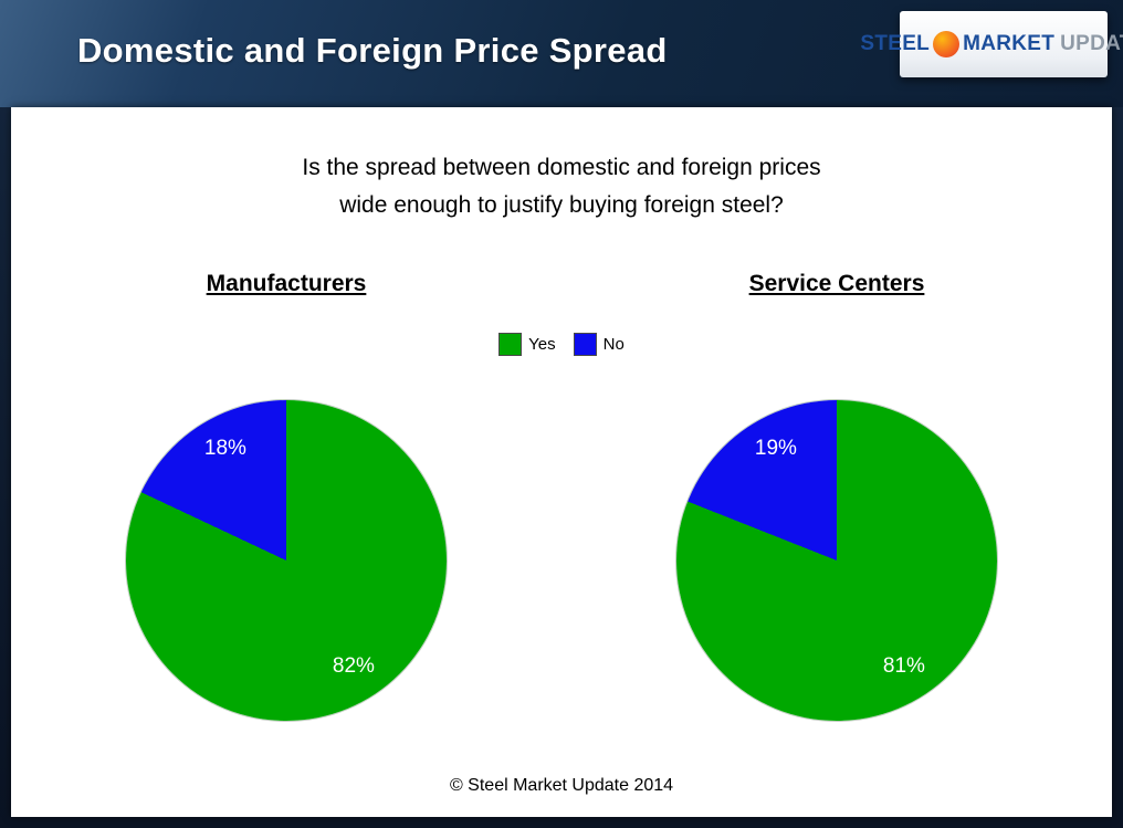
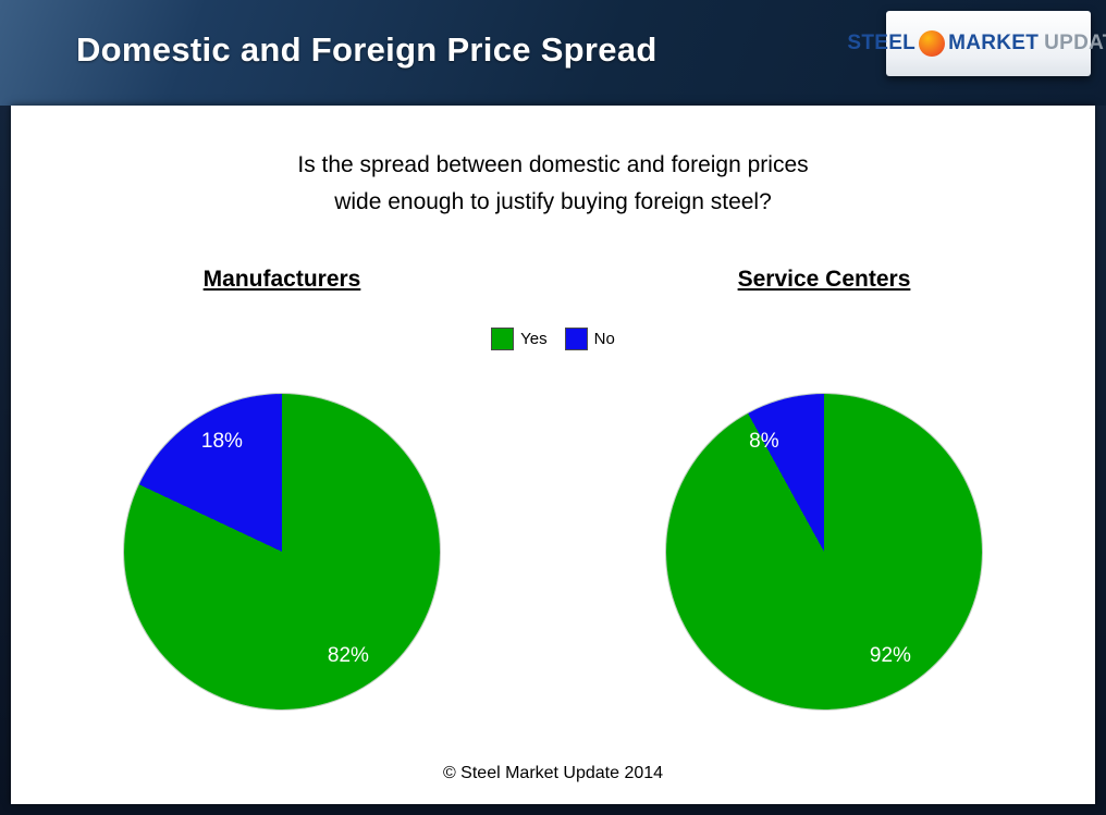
Service Centers/Yes: 81% -> 92%
Service Centers/No: 19% -> 8%
